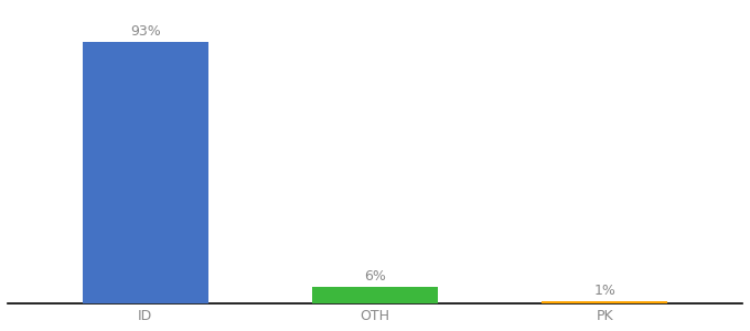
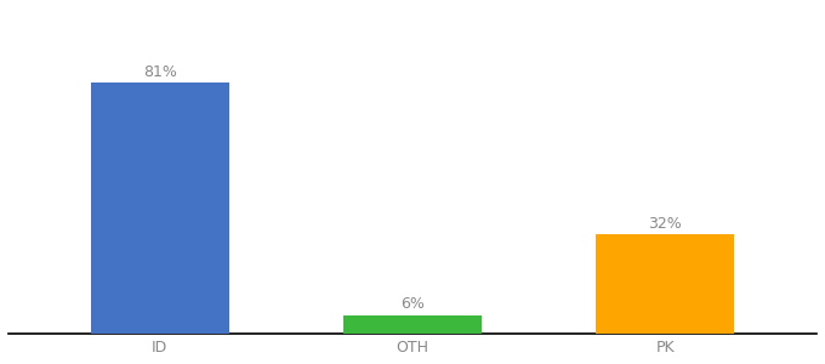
ID: 93% -> 81%
PK: 1% -> 32%
